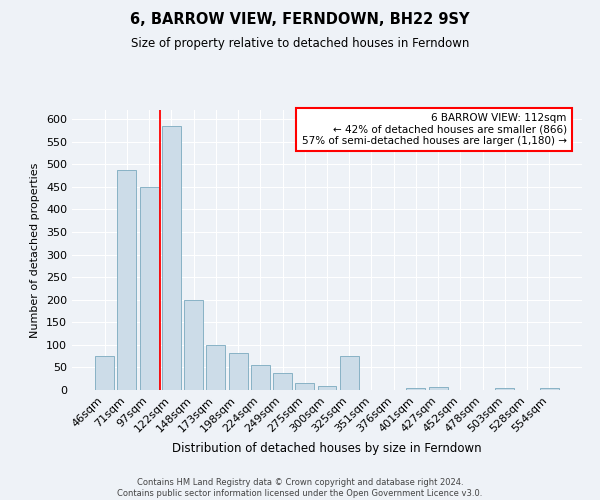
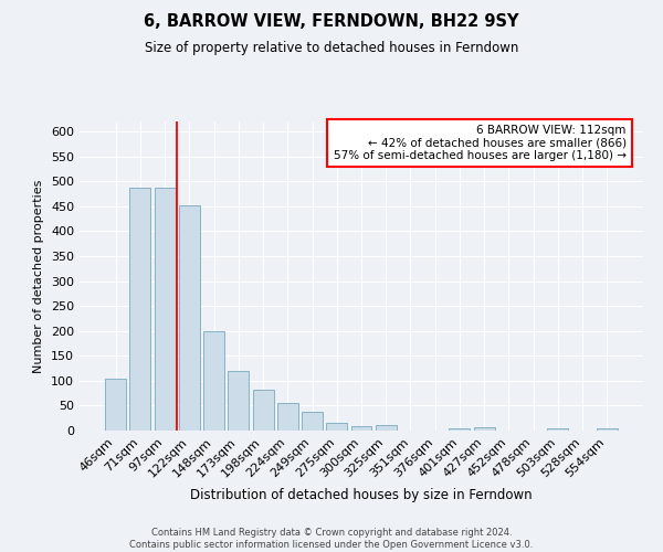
46sqm: 75 -> 105
97sqm: 450 -> 487
122sqm: 585 -> 452
173sqm: 100 -> 120
325sqm: 75 -> 10
